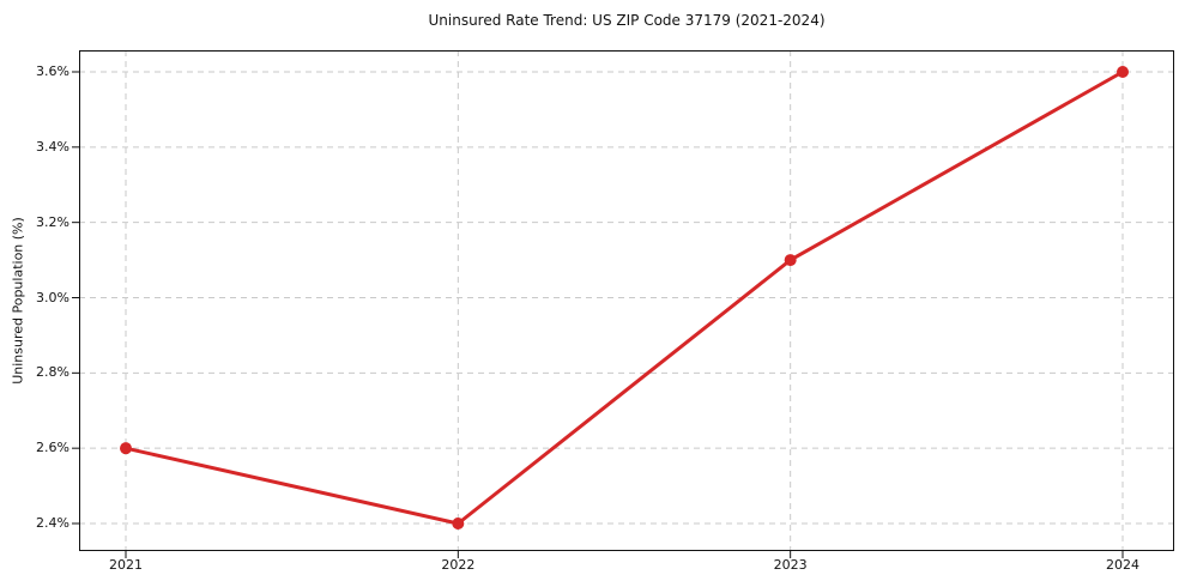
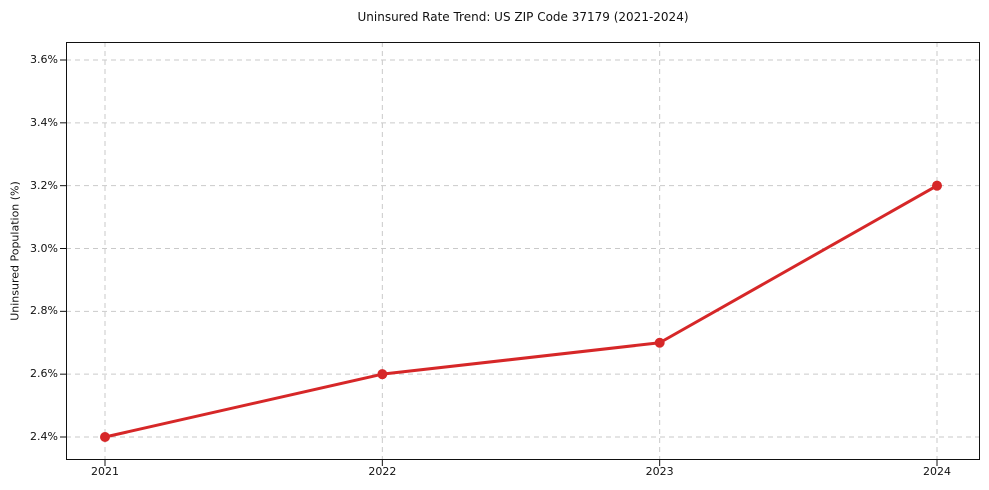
2021: 2.6% -> 2.4%
2022: 2.4% -> 2.6%
2023: 3.1% -> 2.7%
2024: 3.6% -> 3.2%
